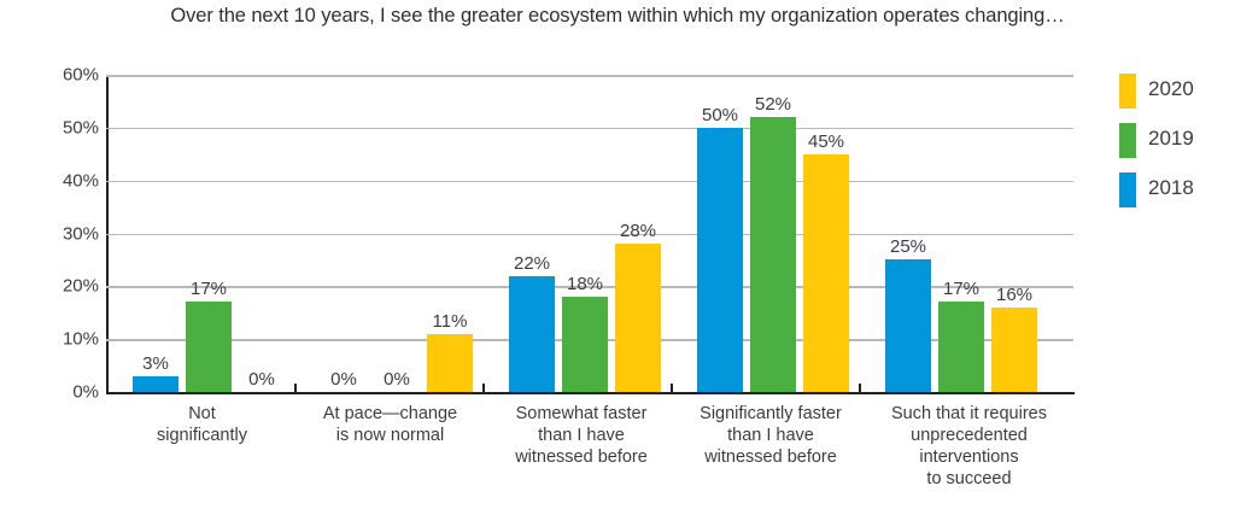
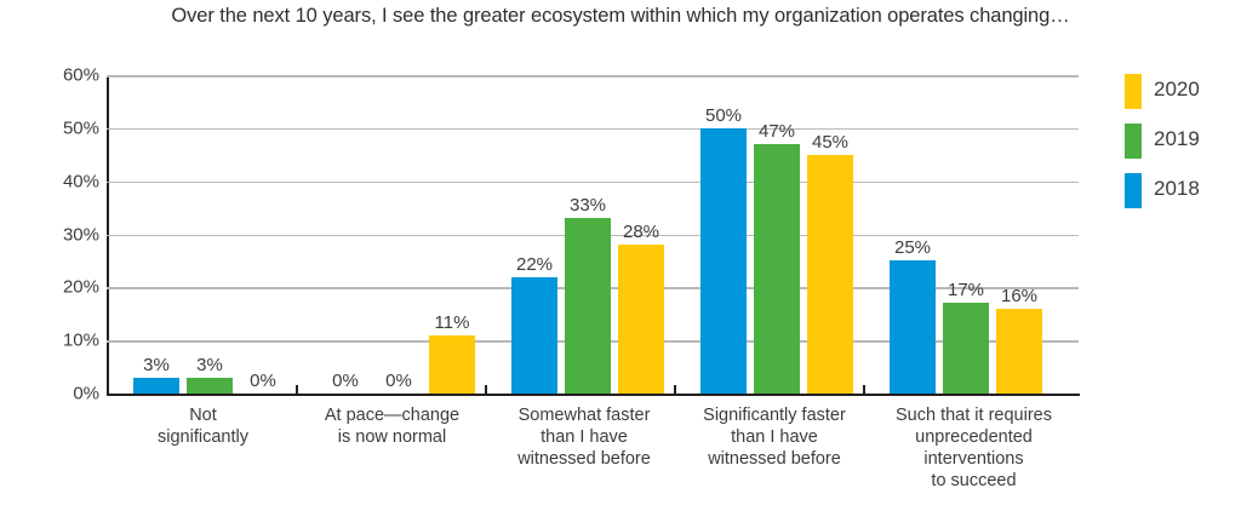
2019/Not significantly: 17% -> 3%
2019/Somewhat faster than I have witnessed before: 18% -> 33%
2019/Significantly faster than I have witnessed before: 52% -> 47%
